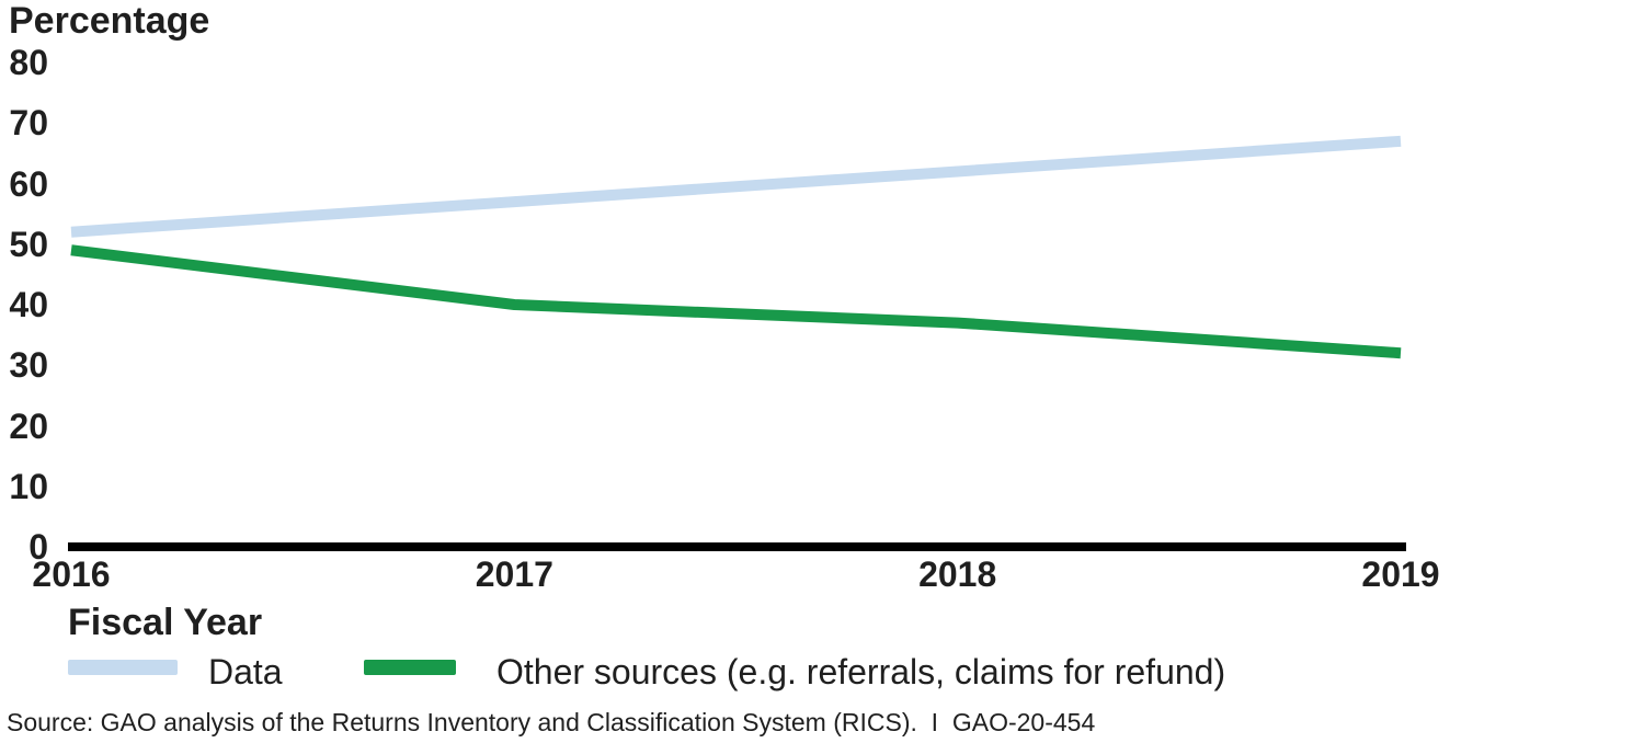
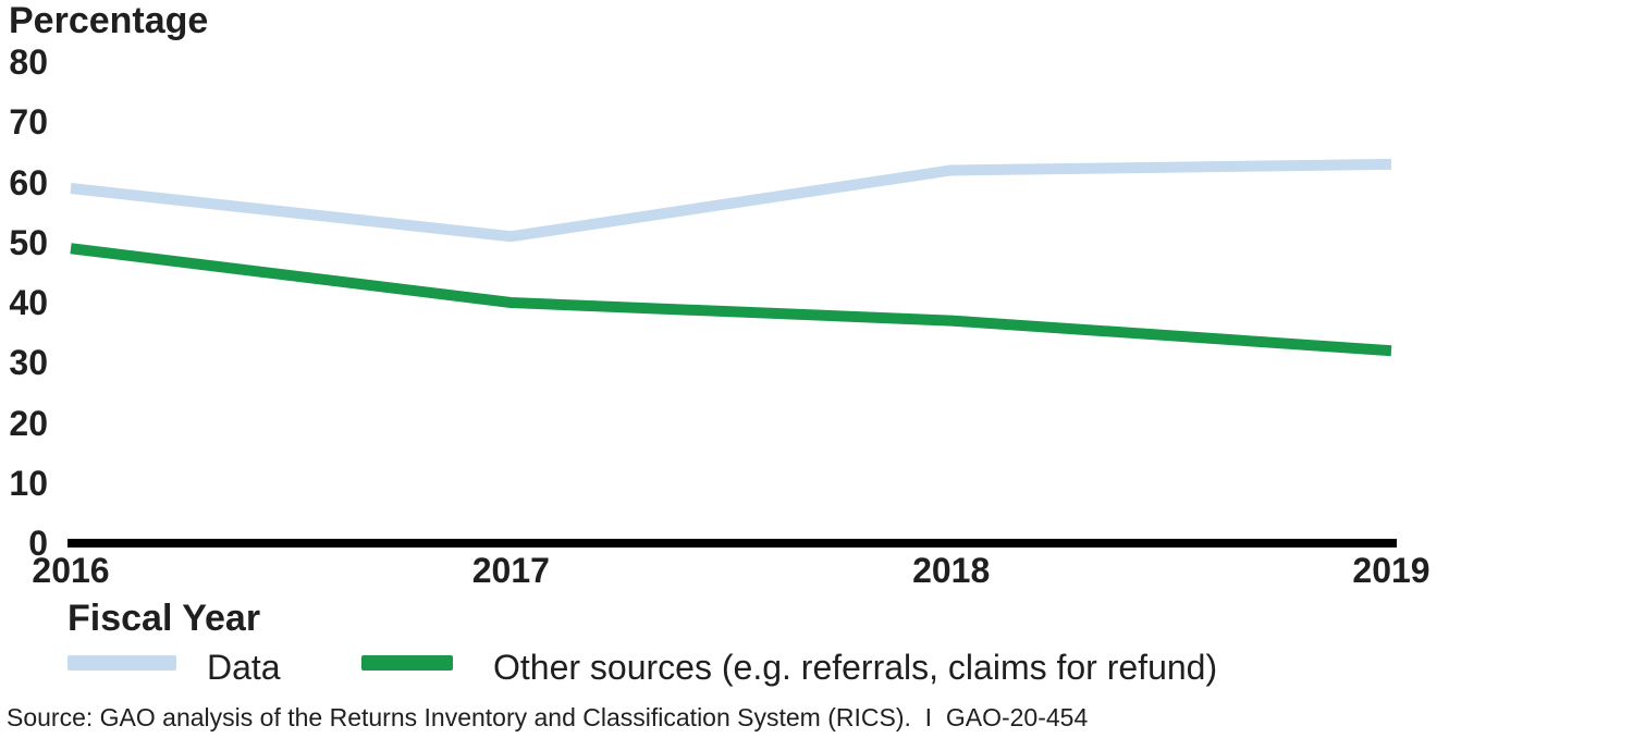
Data/2016: 52 -> 59
Data/2017: 57 -> 51
Data/2019: 67 -> 63
